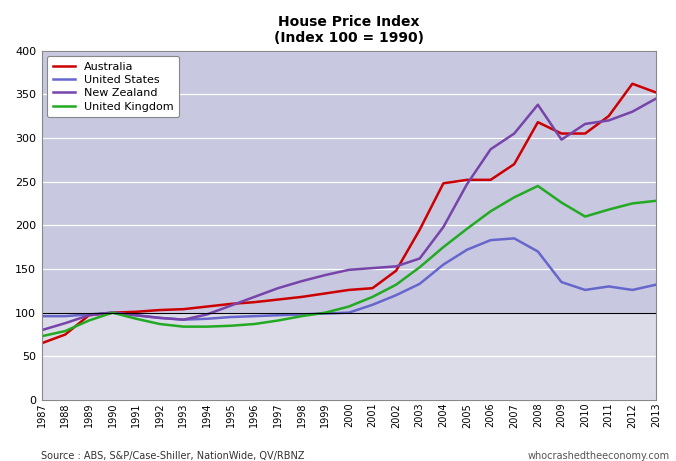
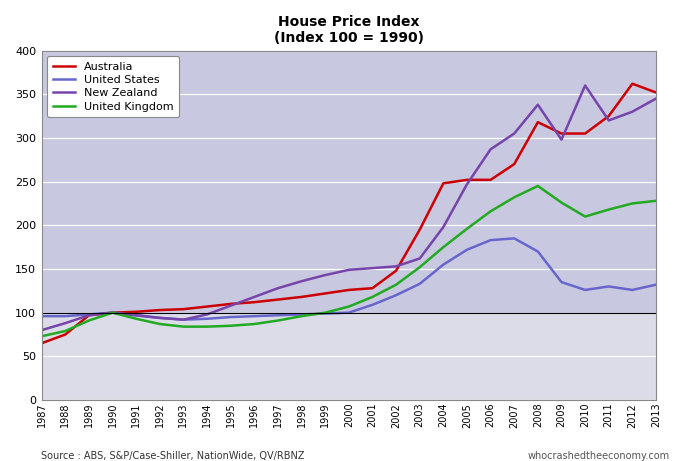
New Zealand/2010: 316 -> 360
